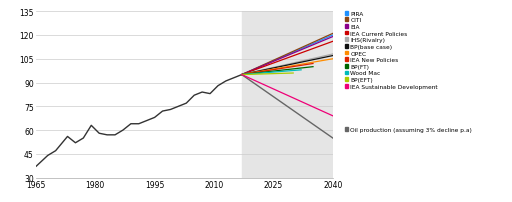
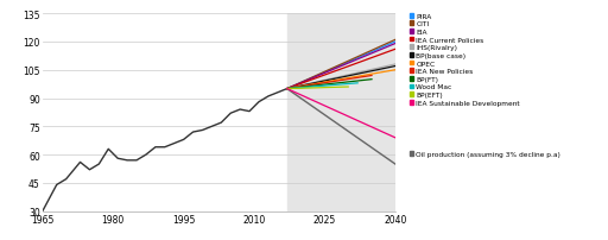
1965: 37 -> 30
